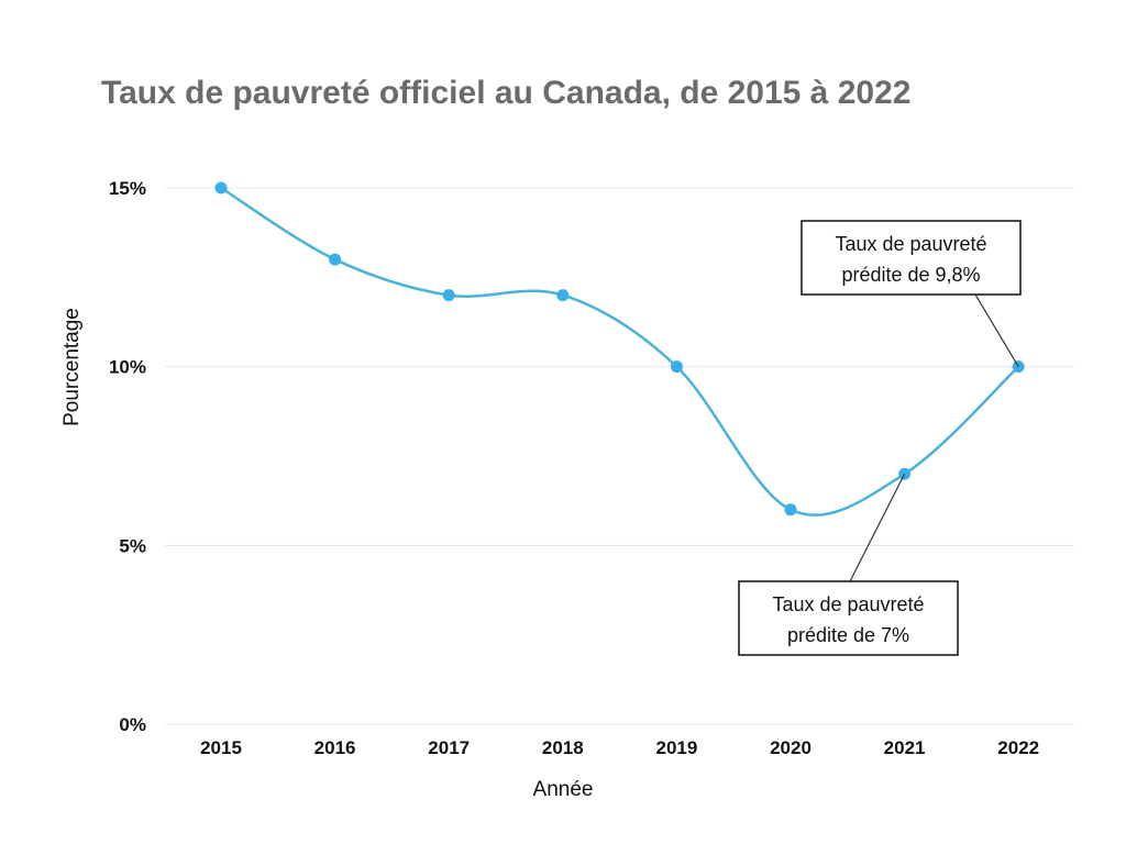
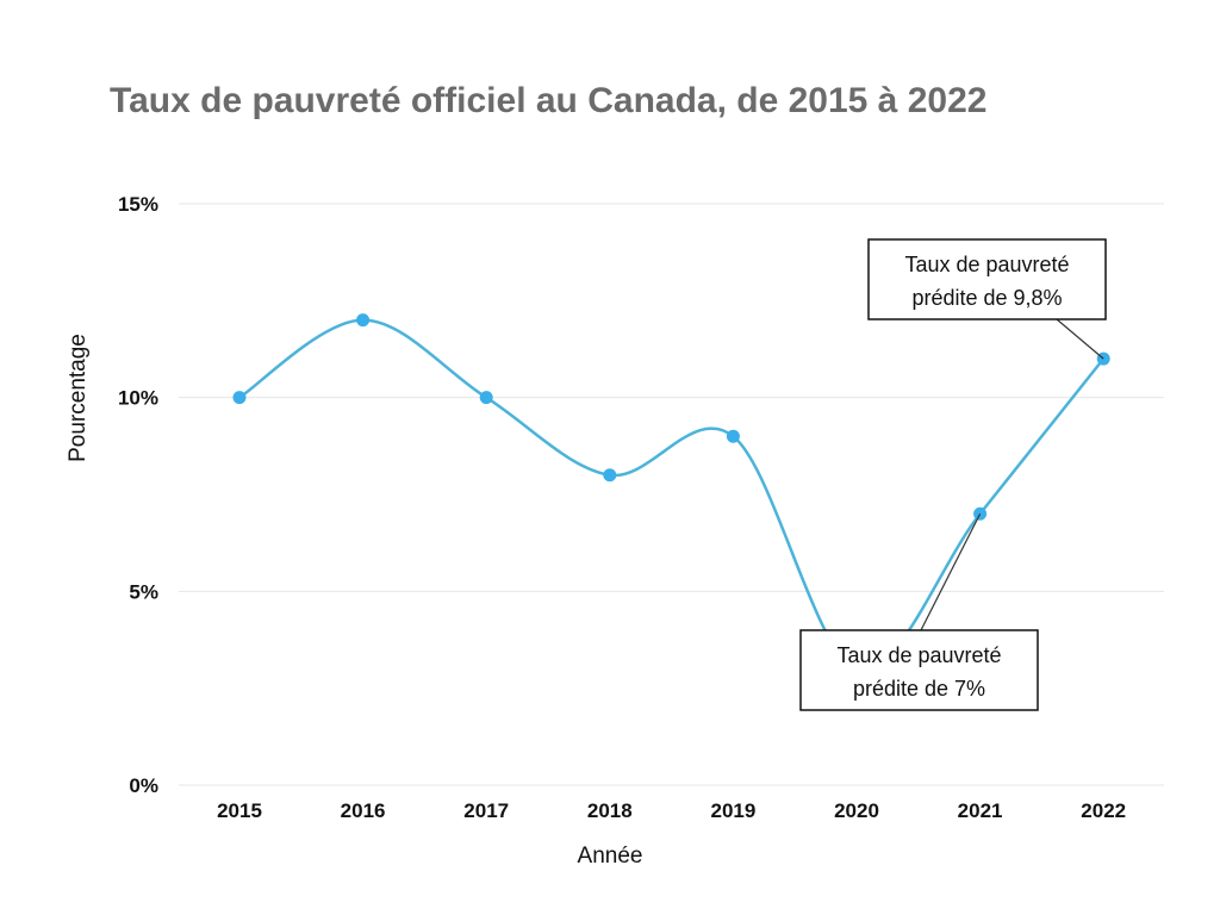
2015: 15% -> 10%
2016: 13% -> 12%
2017: 12% -> 10%
2018: 12% -> 8%
2019: 10% -> 9%
2020: 6% -> 3%
2022: 10% -> 11%
